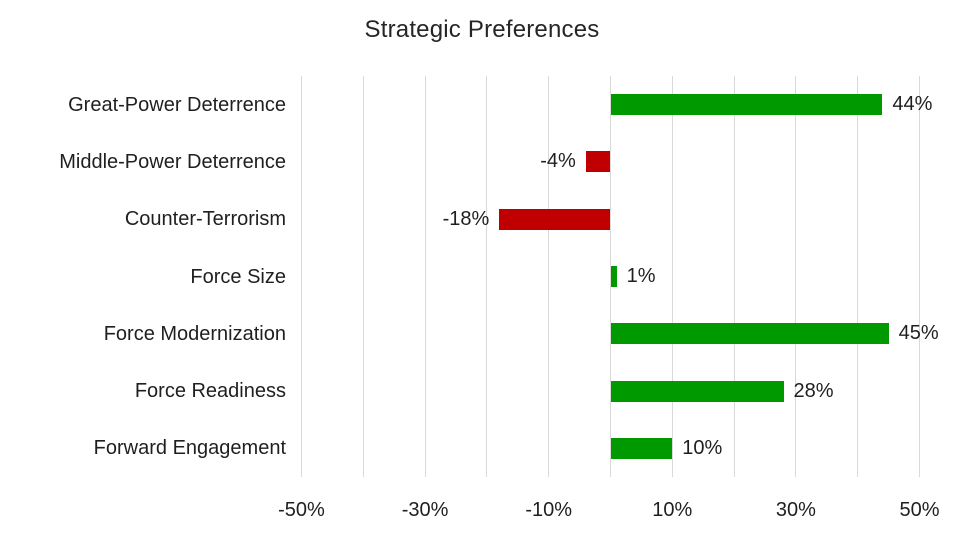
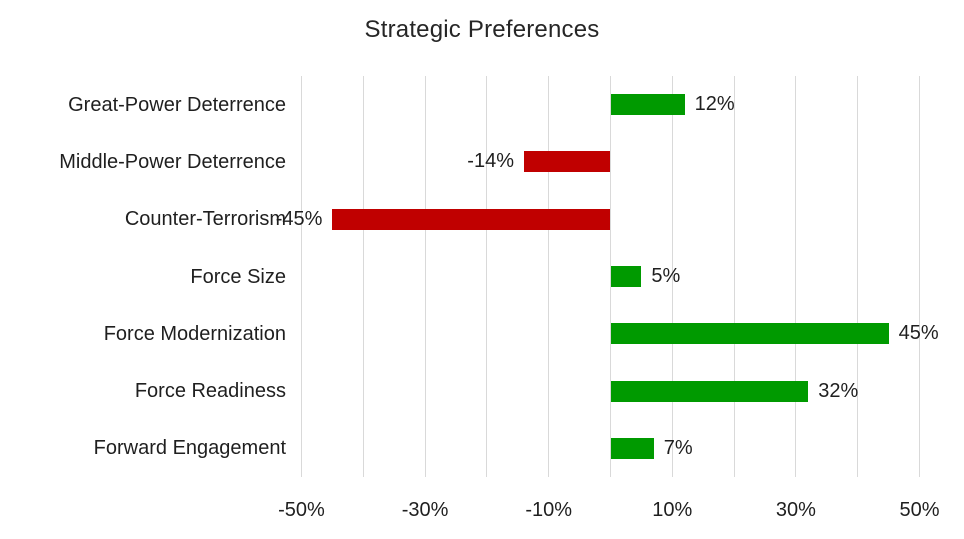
Great-Power Deterrence: 44% -> 12%
Middle-Power Deterrence: -4% -> -14%
Counter-Terrorism: -18% -> -45%
Force Size: 1% -> 5%
Force Readiness: 28% -> 32%
Forward Engagement: 10% -> 7%
